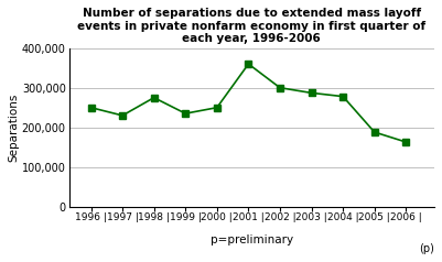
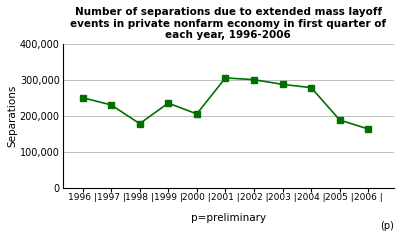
1998 |: 275,000 -> 178,000
2000 |: 250,000 -> 205,000
2001 |: 360,000 -> 305,000
